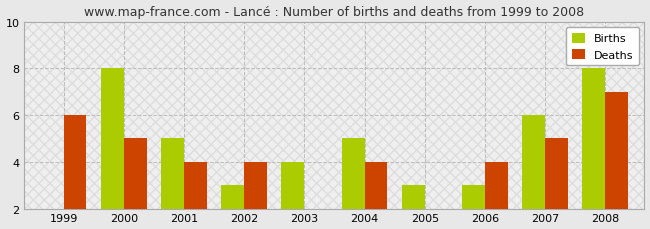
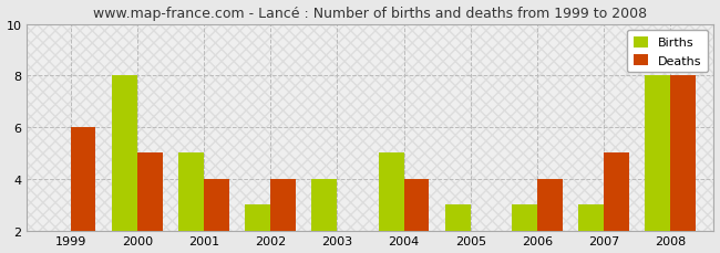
Births/2007: 6 -> 3
Deaths/2008: 7 -> 8
